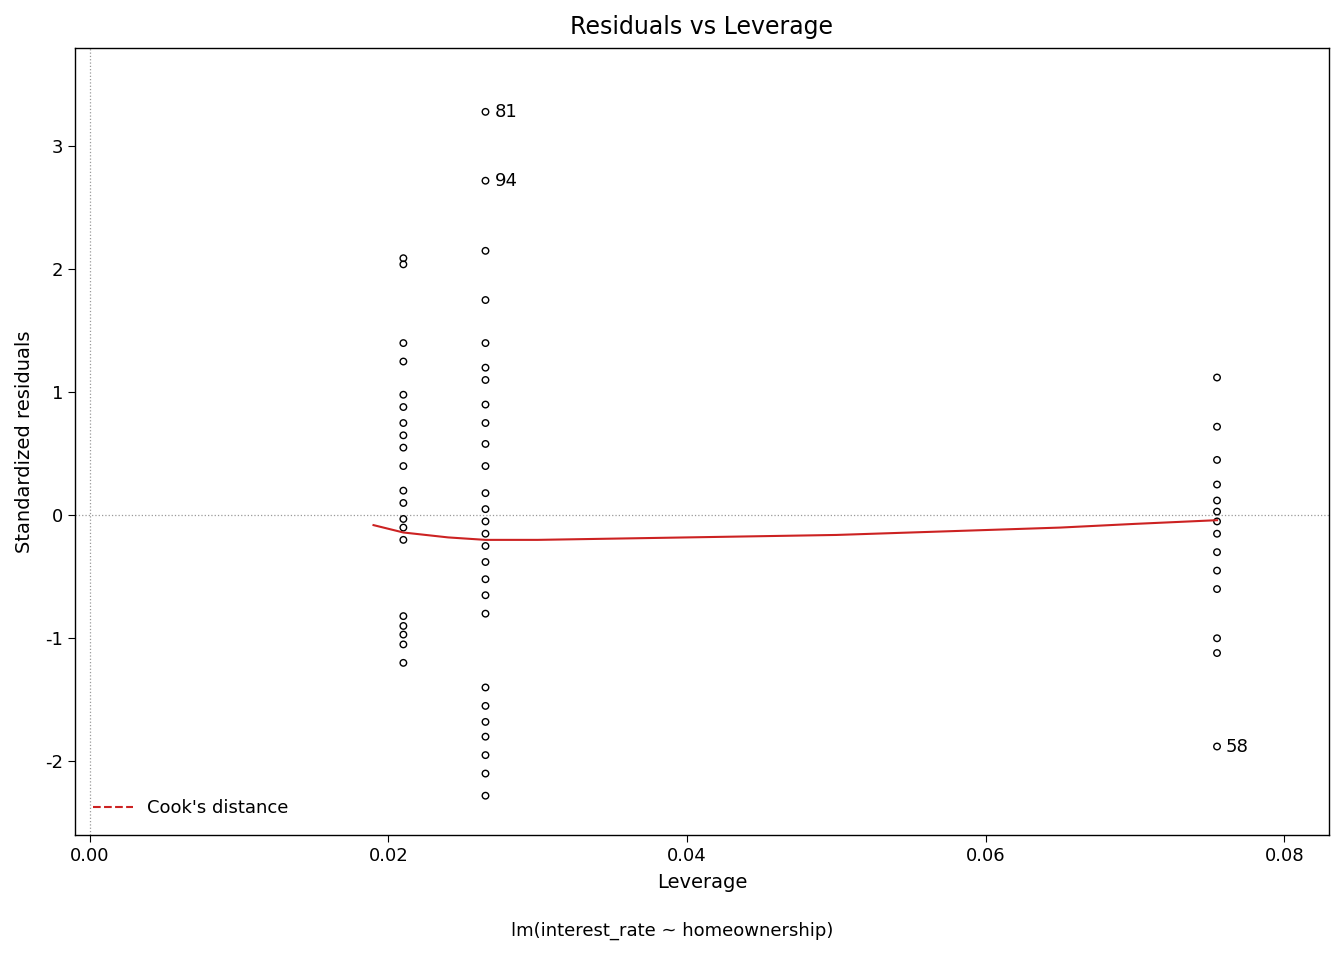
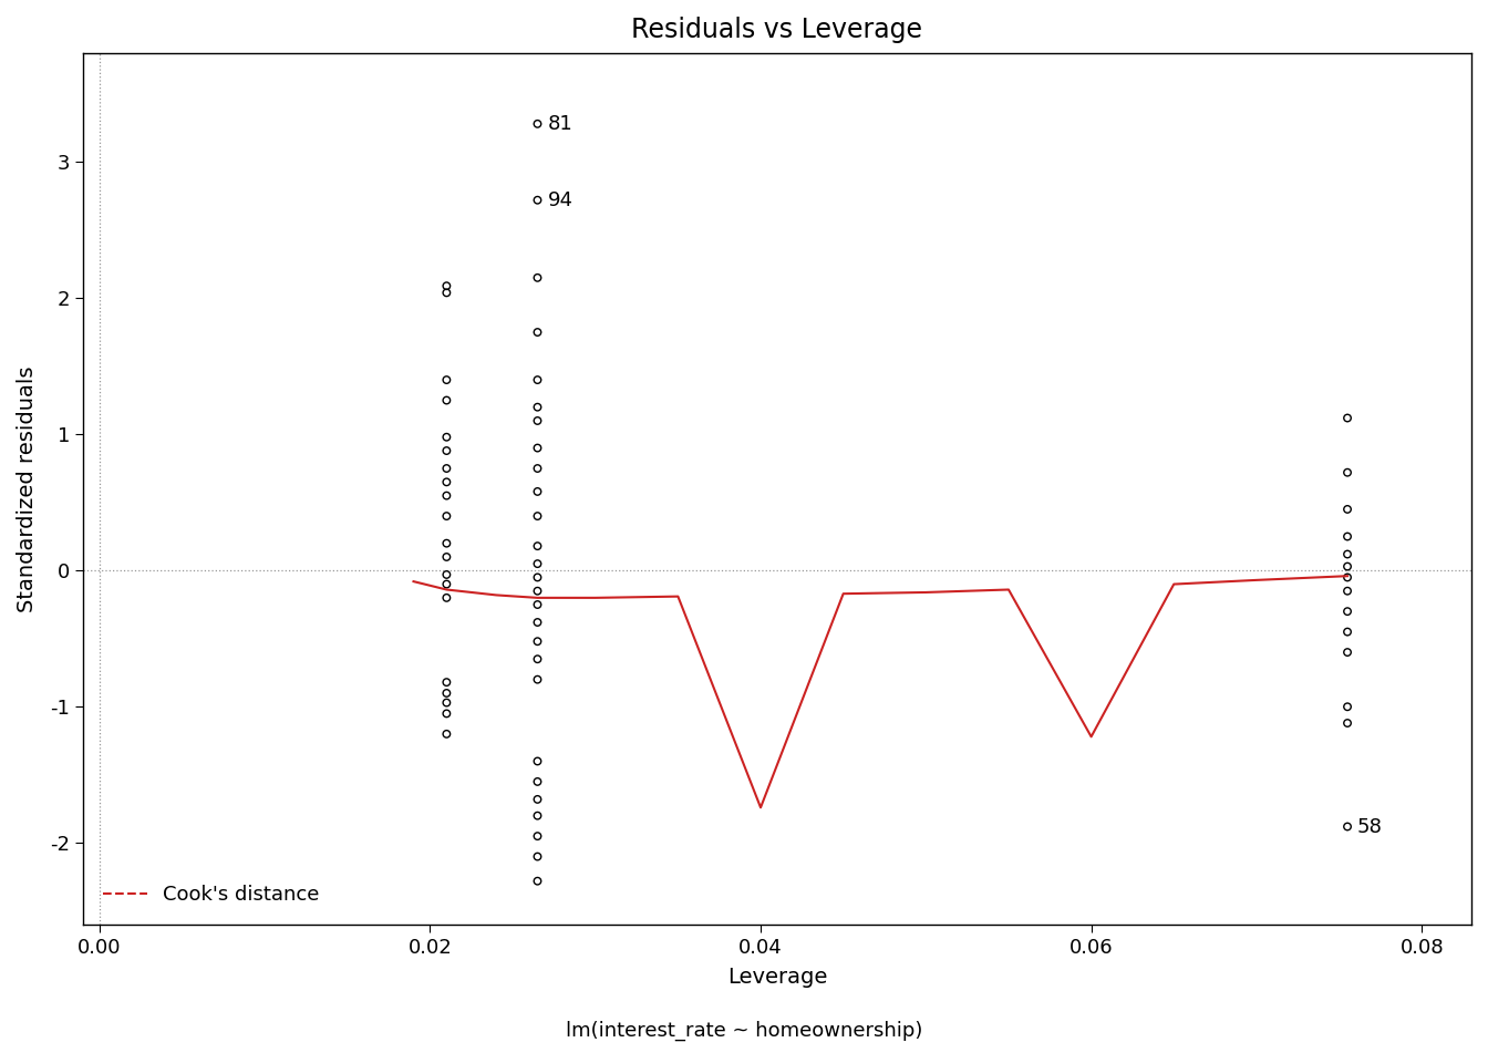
Cook's distance/0.04: -0.18 -> -1.74
Cook's distance/0.06: -0.12 -> -1.22
